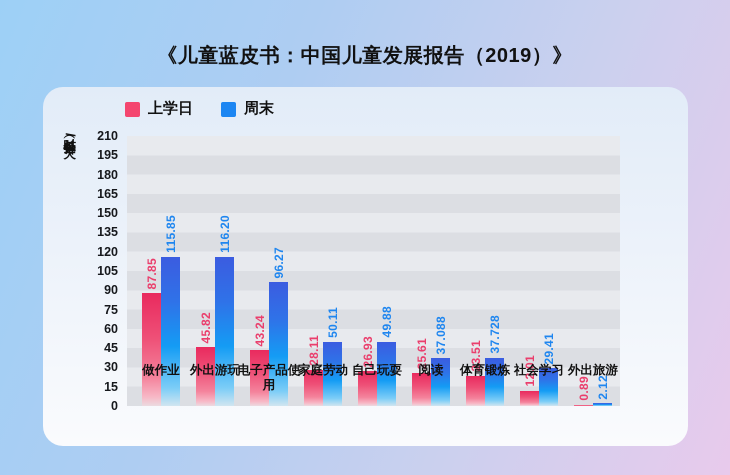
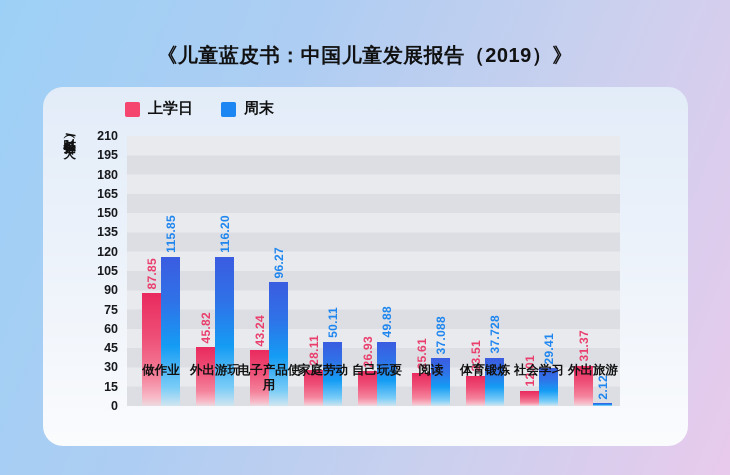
上学日/外出旅游: 0.89 -> 31.37
